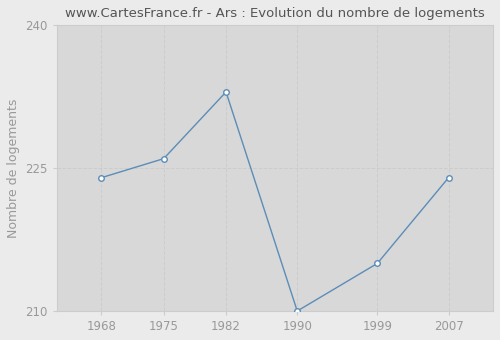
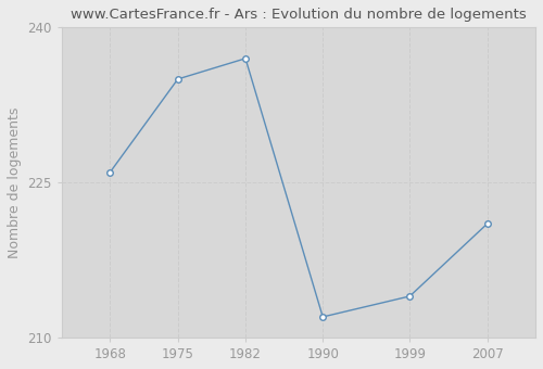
1968: 224 -> 226
1975: 226 -> 235
1982: 233 -> 237
1990: 210 -> 212
1999: 215 -> 214
2007: 224 -> 221
